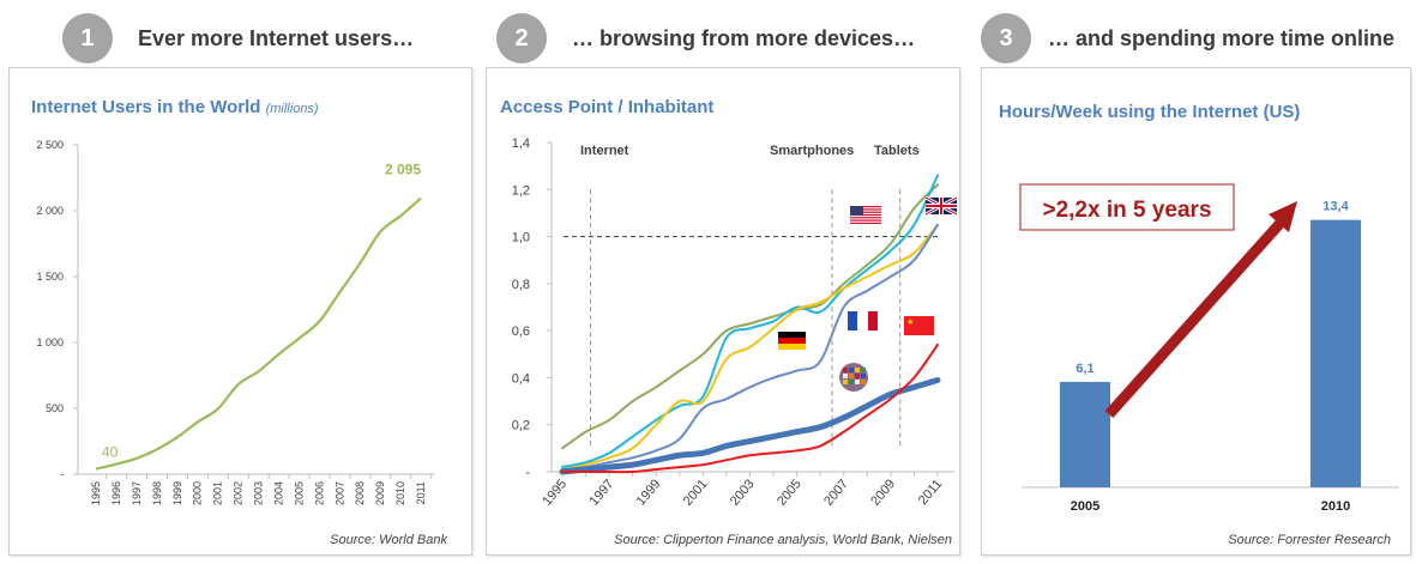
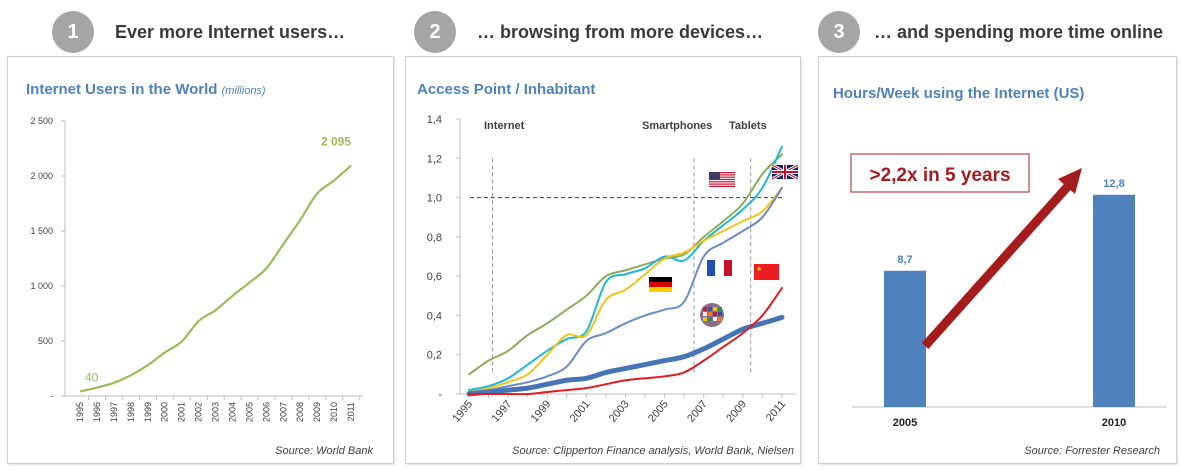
Hours/Week using the Internet (US)/2005: 6,1 -> 8,7
Hours/Week using the Internet (US)/2010: 13,4 -> 12,8
